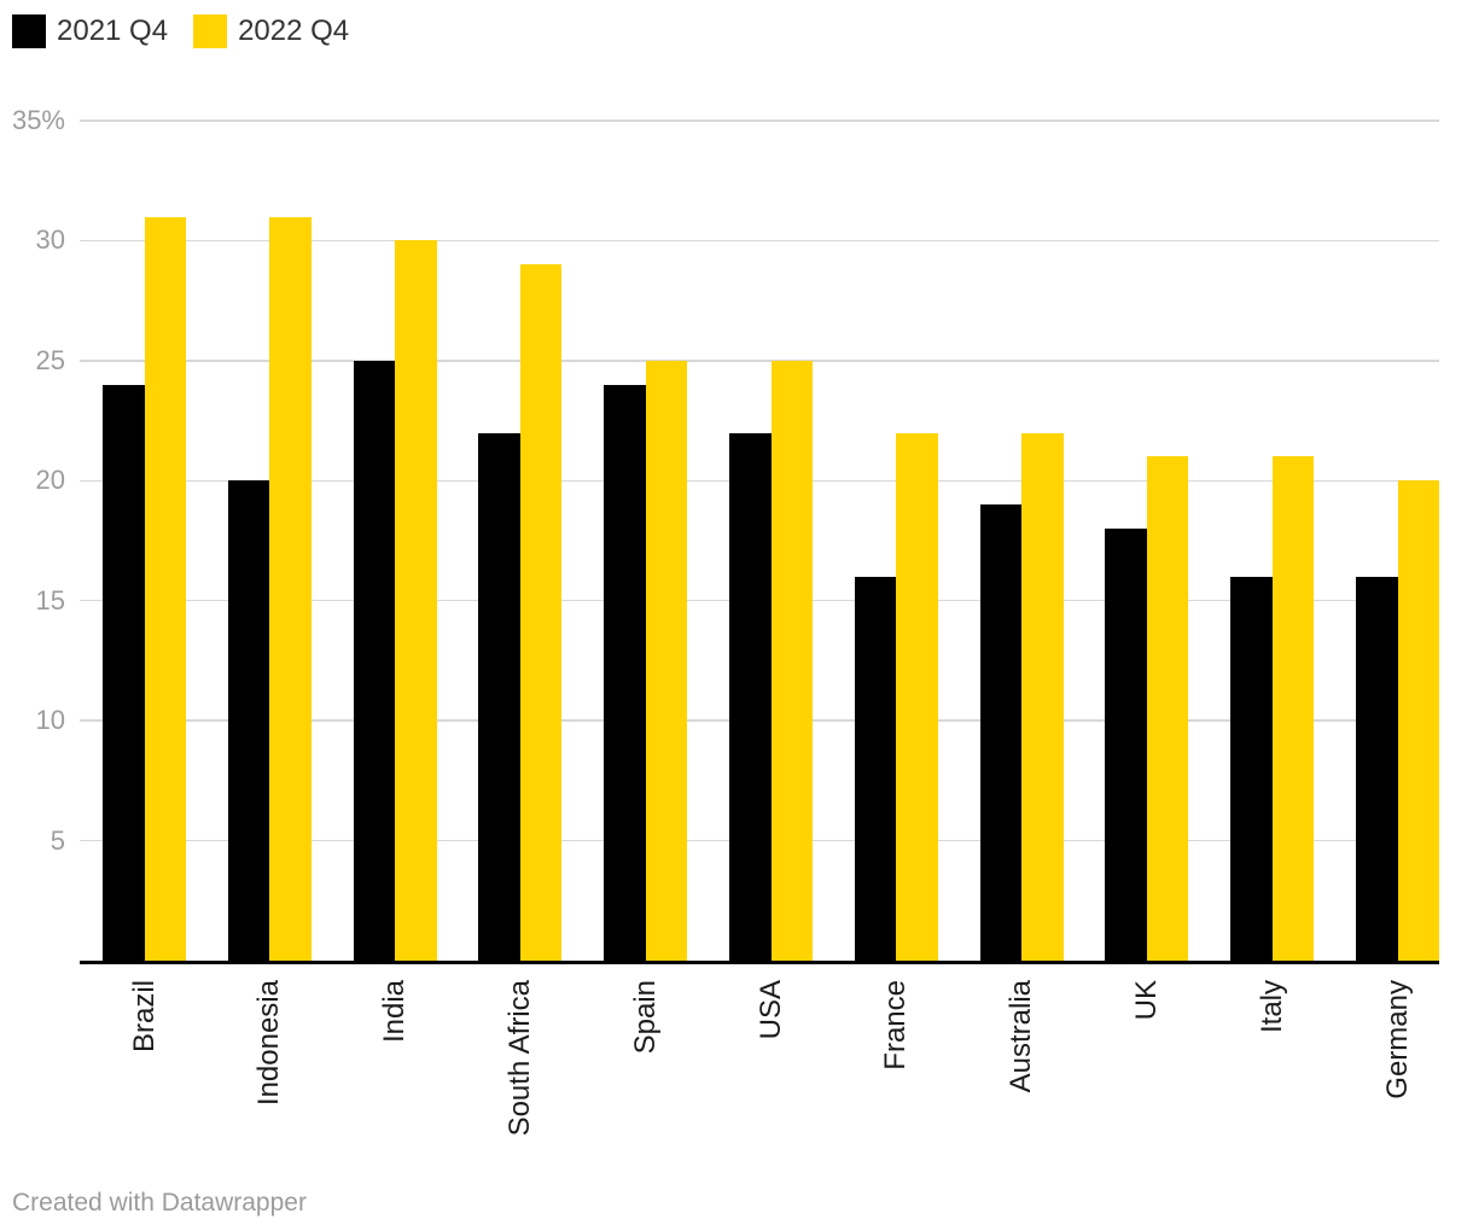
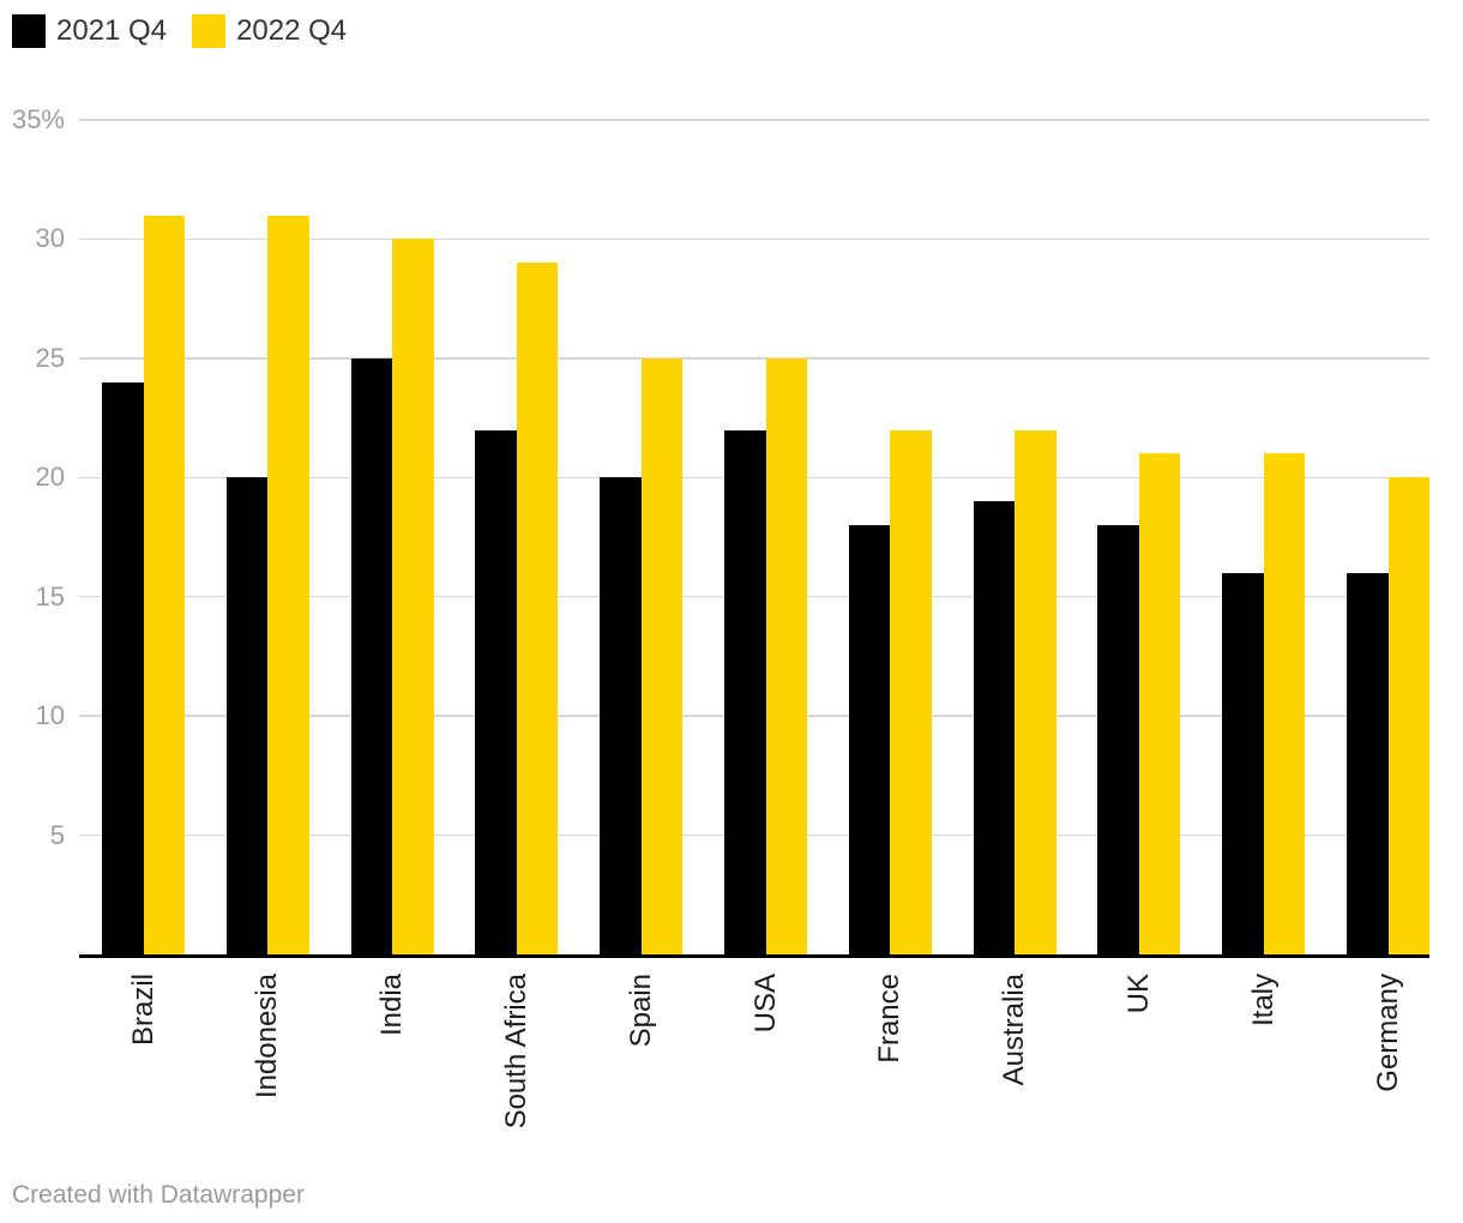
2021 Q4/Spain: 24% -> 20%
2021 Q4/France: 16% -> 18%
